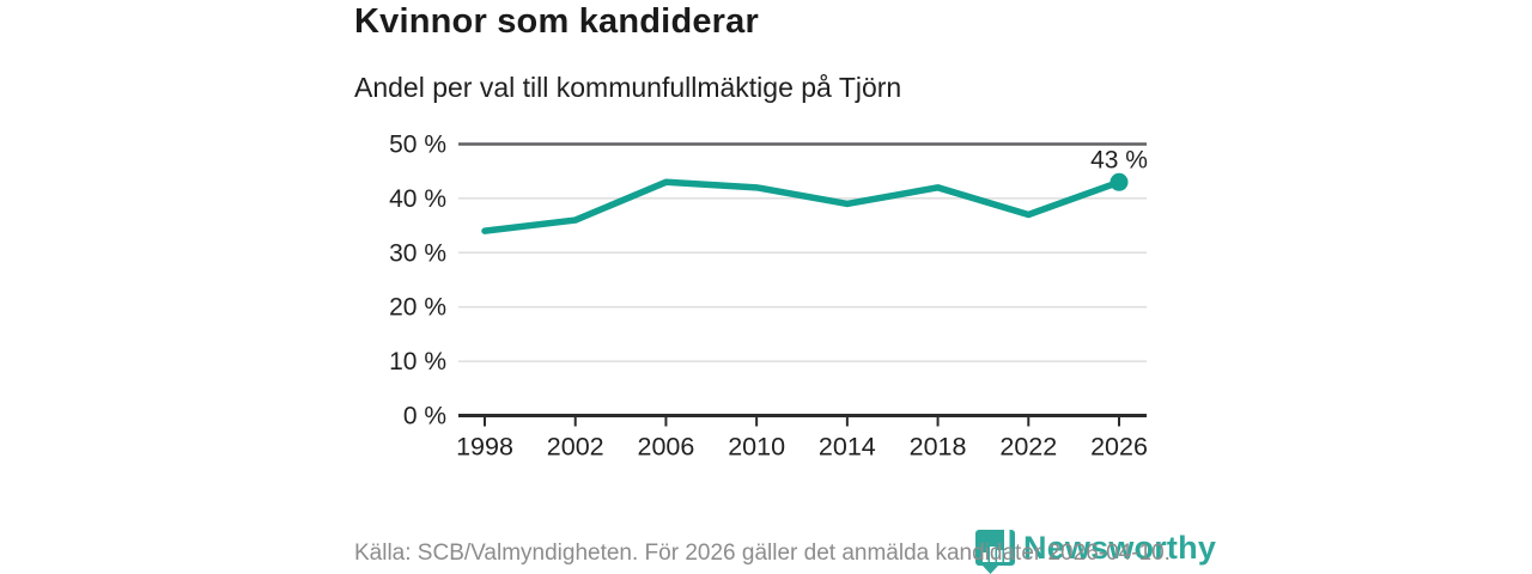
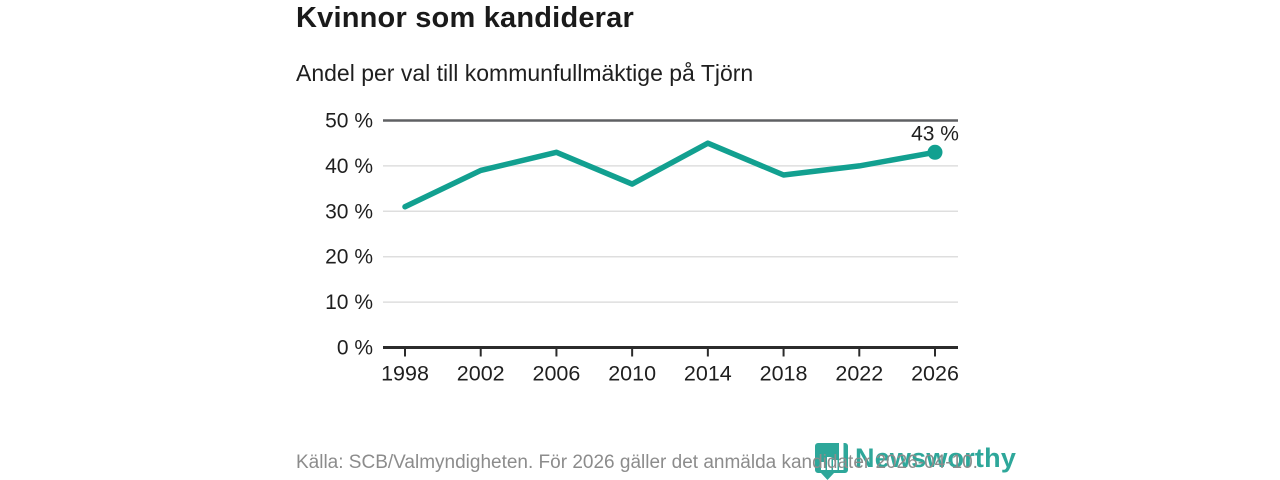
1998: 34% -> 31%
2002: 36% -> 39%
2010: 42% -> 36%
2014: 39% -> 45%
2018: 42% -> 38%
2022: 37% -> 40%
